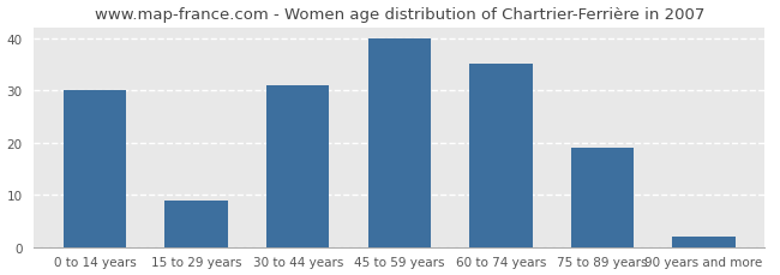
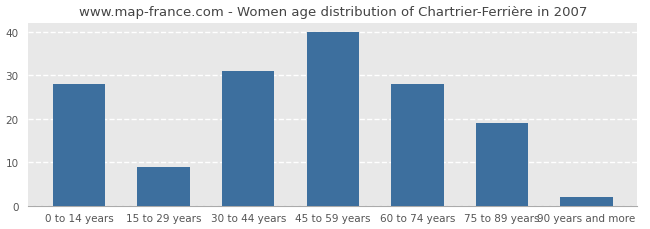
0 to 14 years: 30 -> 28
60 to 74 years: 35 -> 28
